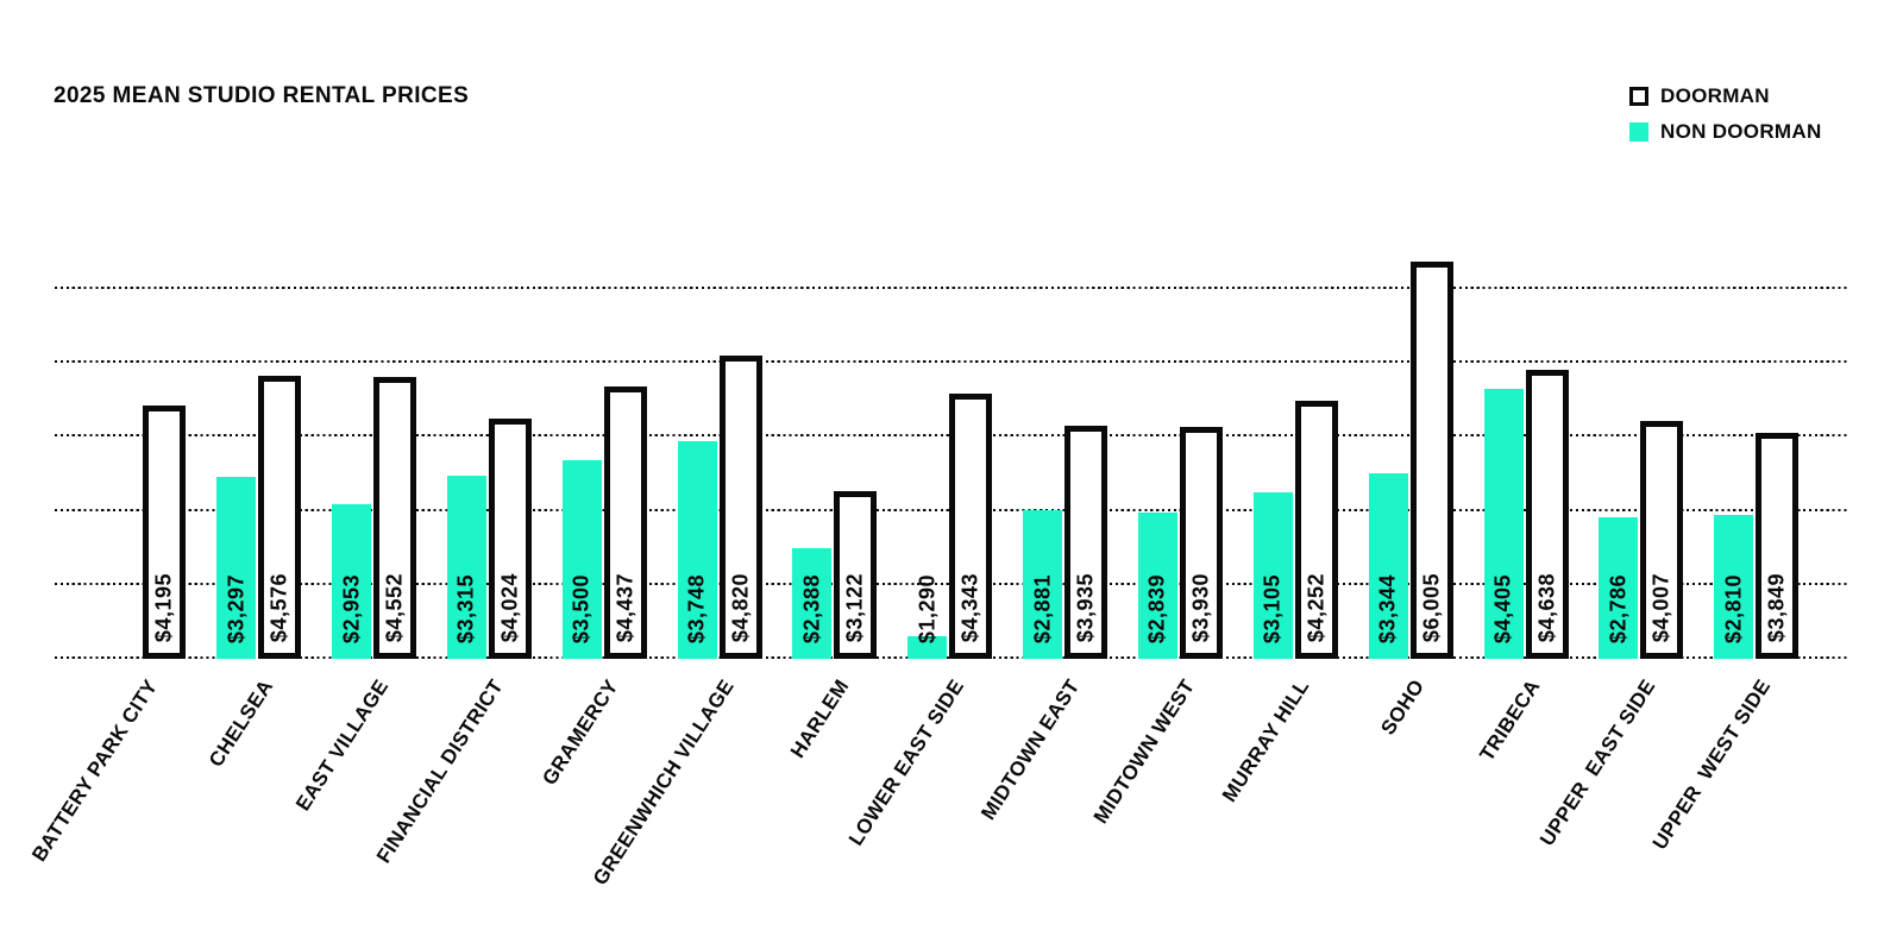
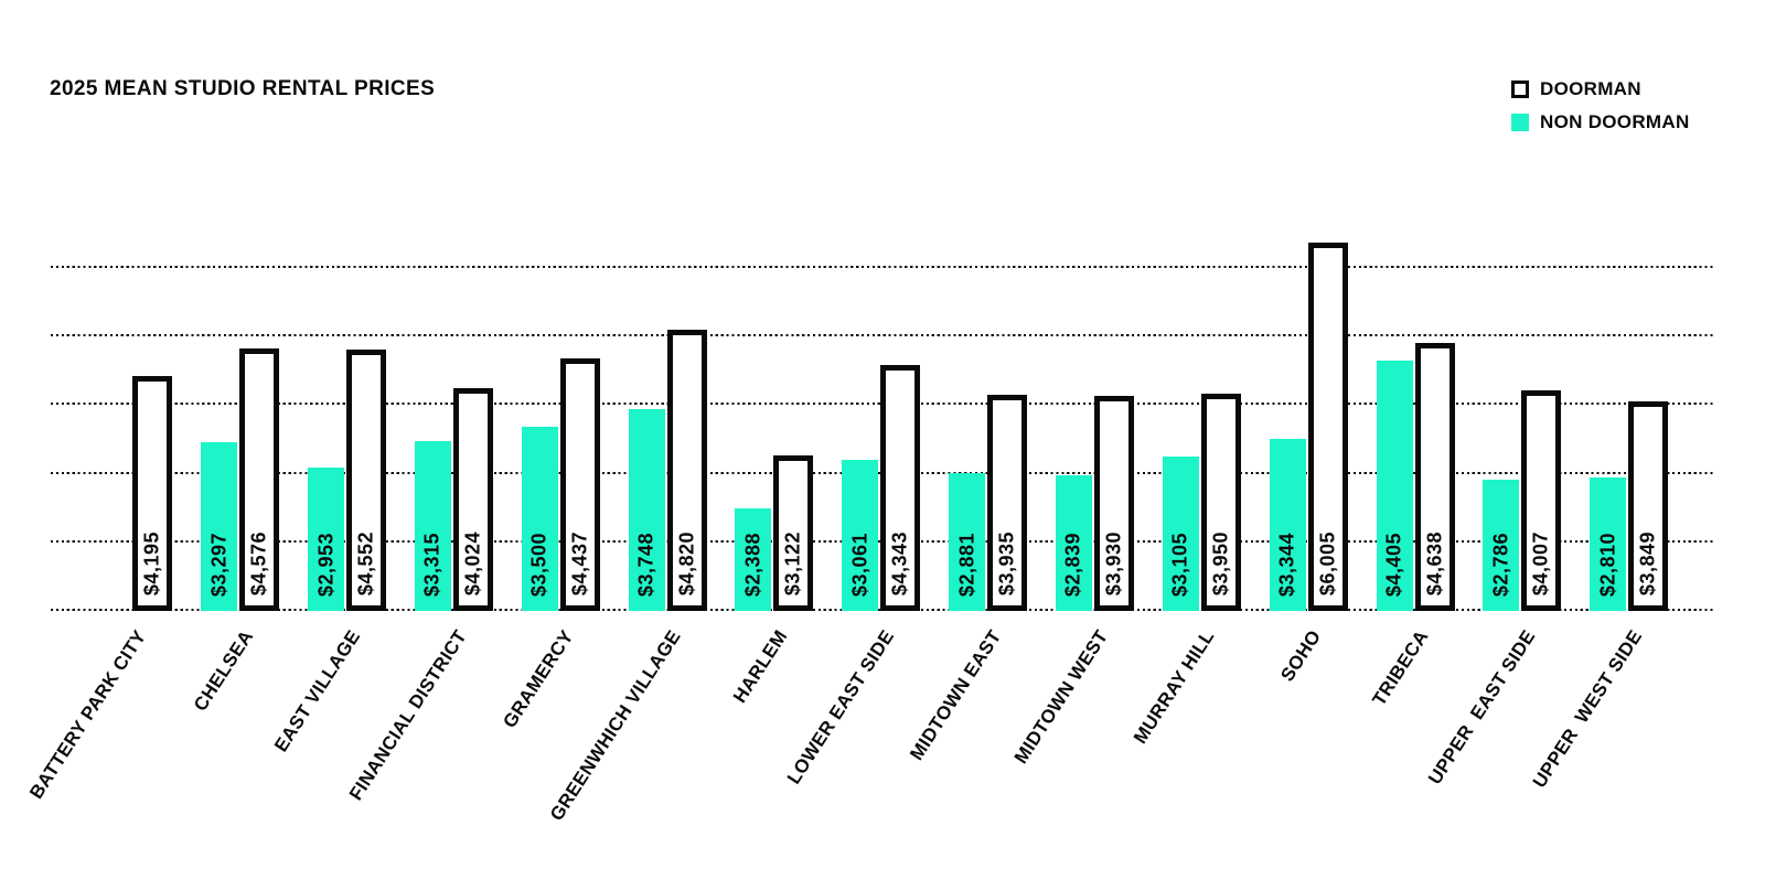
NON DOORMAN/LOWER EAST SIDE: $1,290 -> $3,061
DOORMAN/MURRAY HILL: $4,252 -> $3,950
